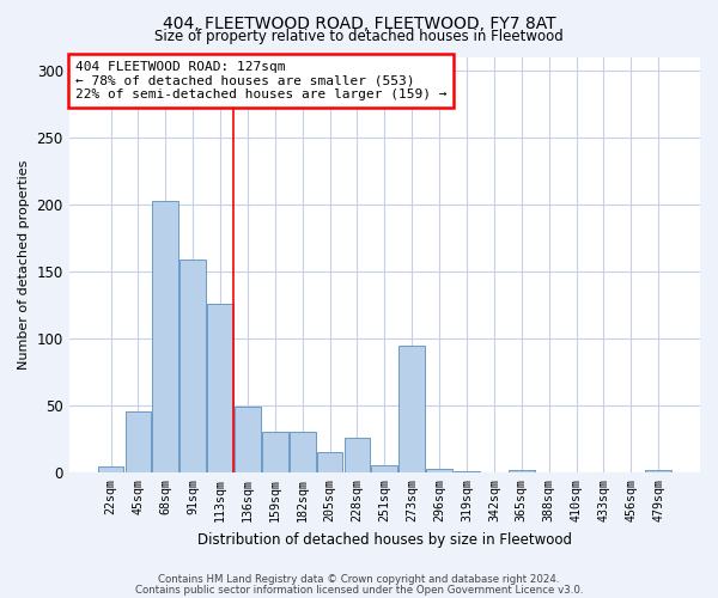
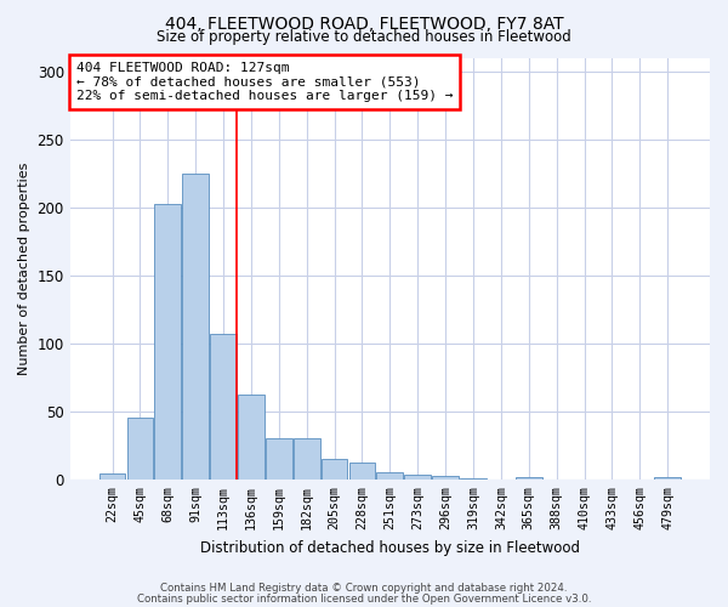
91sqm: 159 -> 225
113sqm: 126 -> 107
136sqm: 49 -> 63
228sqm: 26 -> 13
273sqm: 95 -> 4
